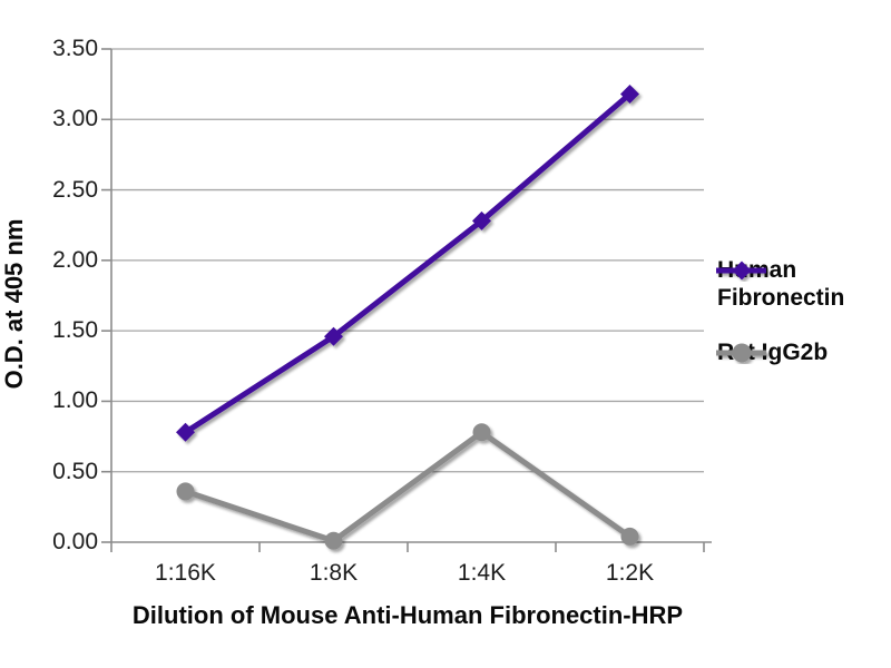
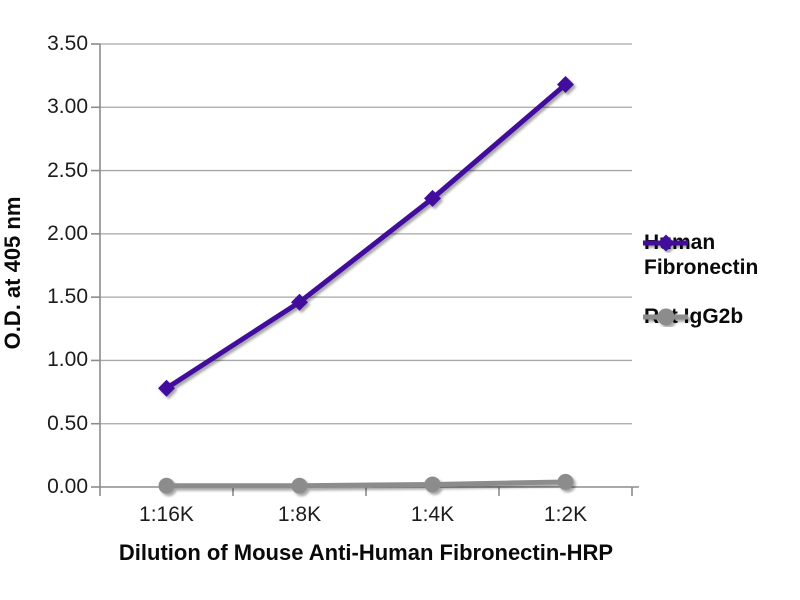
Rat IgG2b/1:16K: 0.36 -> 0.01
Rat IgG2b/1:4K: 0.78 -> 0.02
